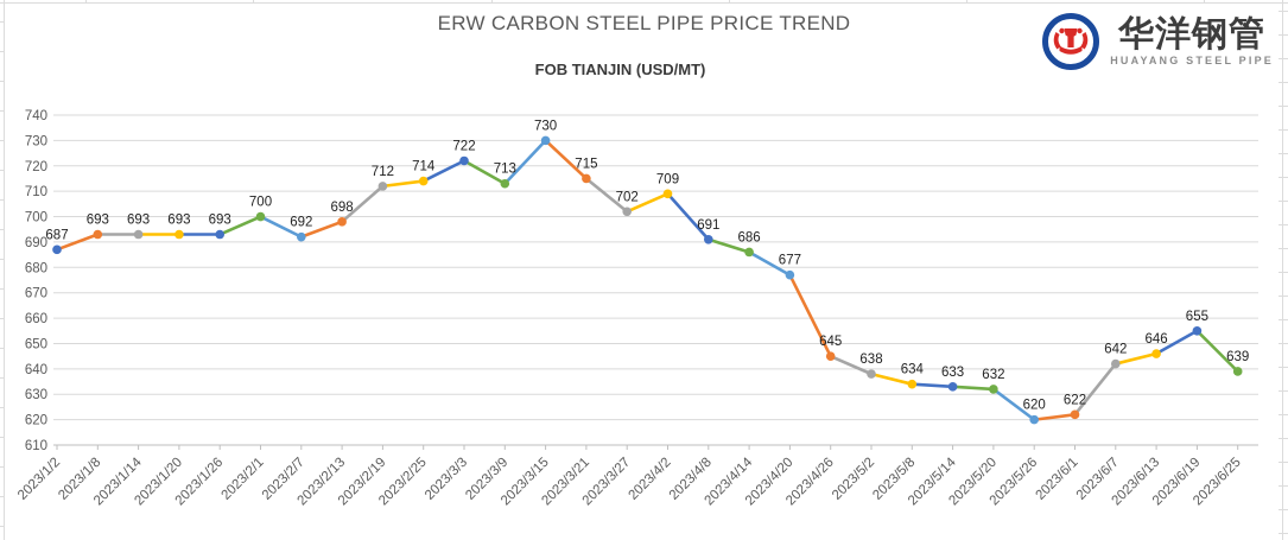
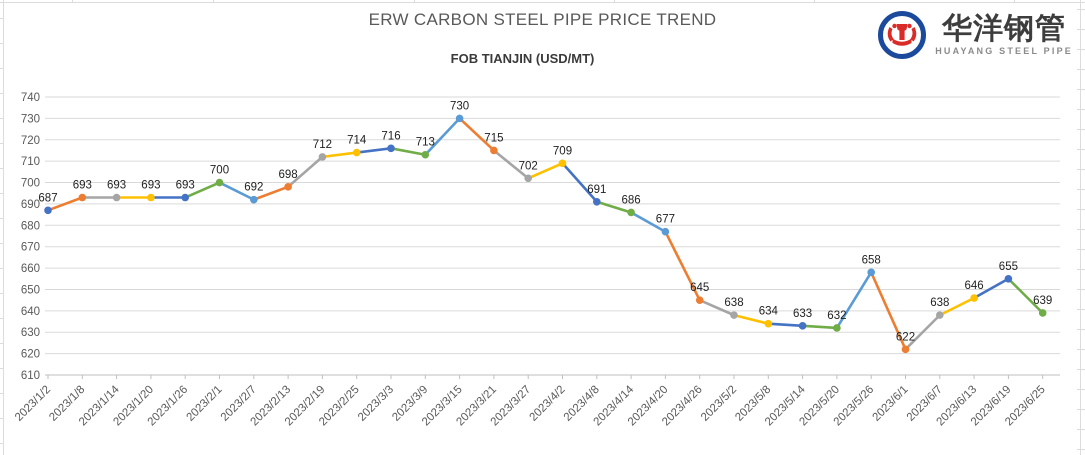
2023/3/3: 722 -> 716
2023/5/26: 620 -> 658
2023/6/7: 642 -> 638
